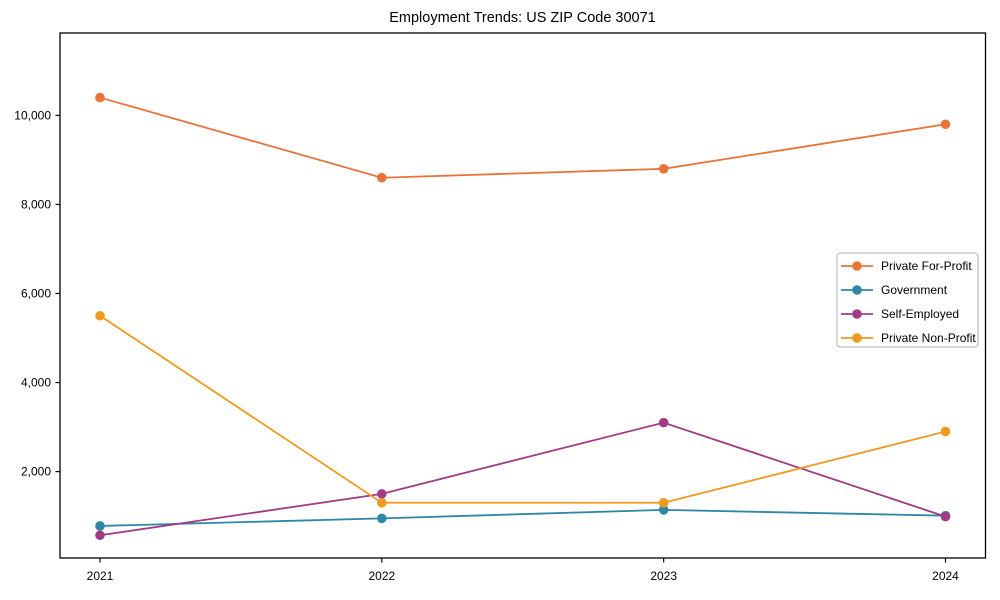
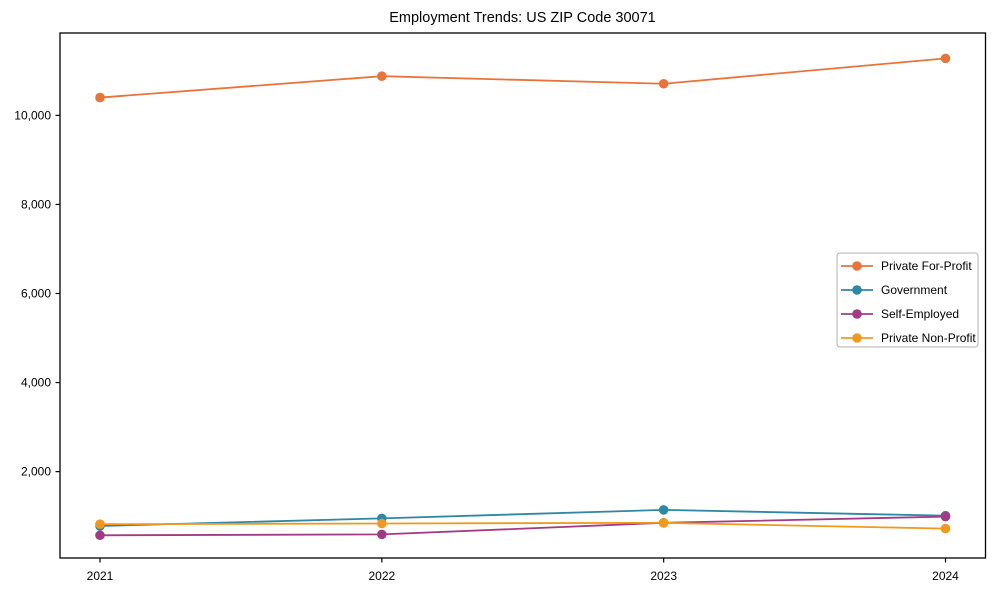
Private Non-Profit/2021: 5500 -> 800
Private For-Profit/2022: 8600 -> 10900
Self-Employed/2022: 1500 -> 600
Private Non-Profit/2022: 1300 -> 800
Private For-Profit/2023: 8800 -> 10700
Self-Employed/2023: 3100 -> 800
Private Non-Profit/2023: 1300 -> 800
Private For-Profit/2024: 9800 -> 11300
Private Non-Profit/2024: 2900 -> 700
